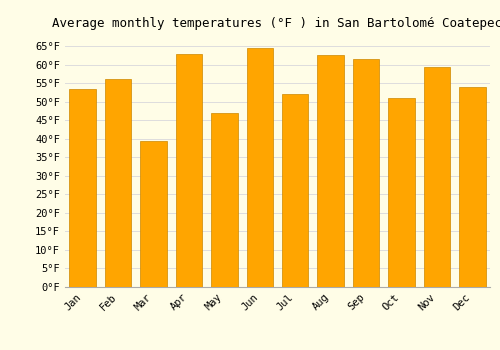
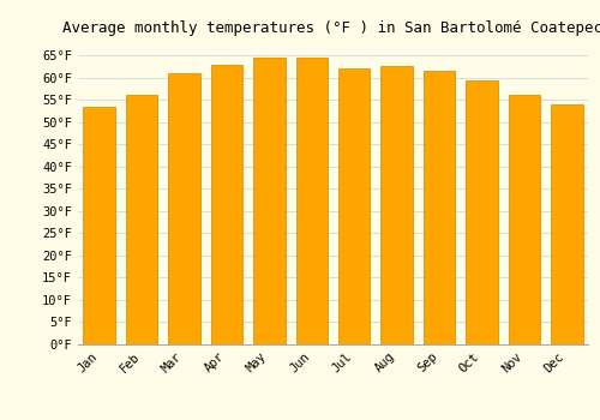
Mar: 39.5°F -> 61.0°F
May: 47.0°F -> 64.5°F
Jul: 52.0°F -> 62.0°F
Oct: 51.0°F -> 59.5°F
Nov: 59.5°F -> 56.0°F
